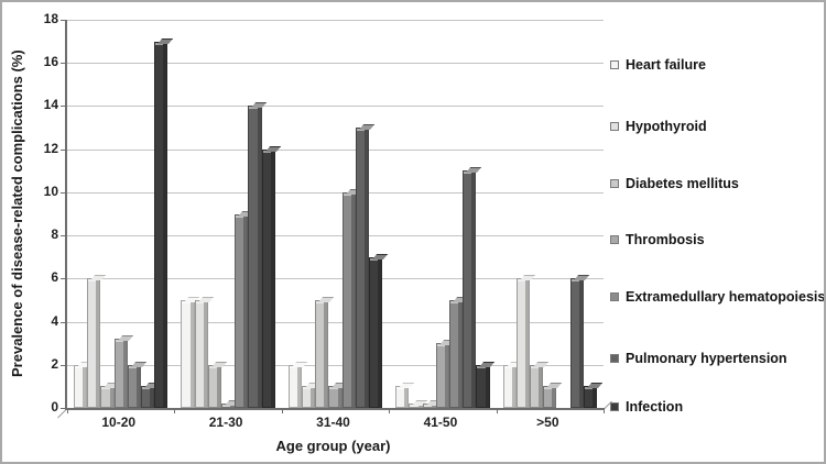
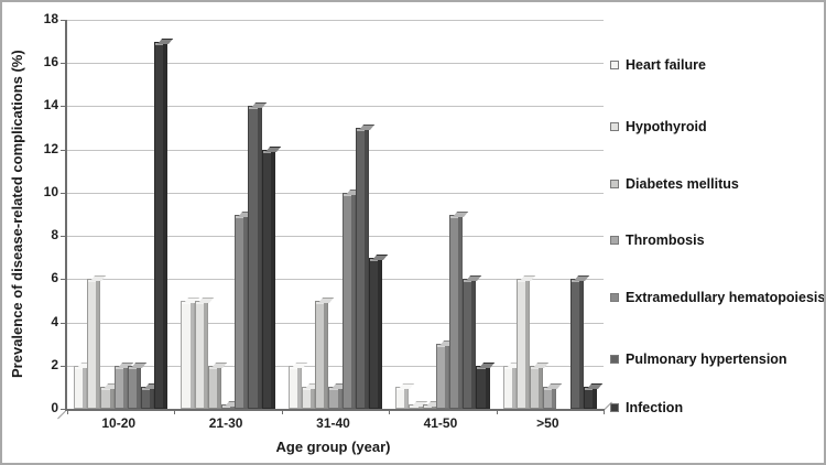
Thrombosis/10-20: 3.2 -> 2.0
Extramedullary hematopoiesis/41-50: 5 -> 9
Pulmonary hypertension/41-50: 11 -> 6
